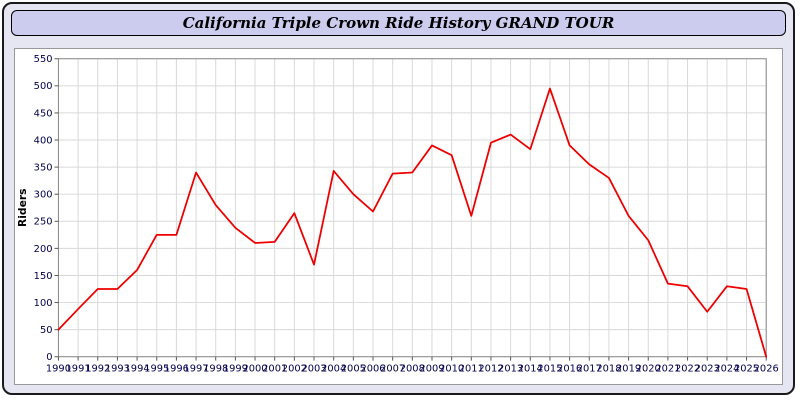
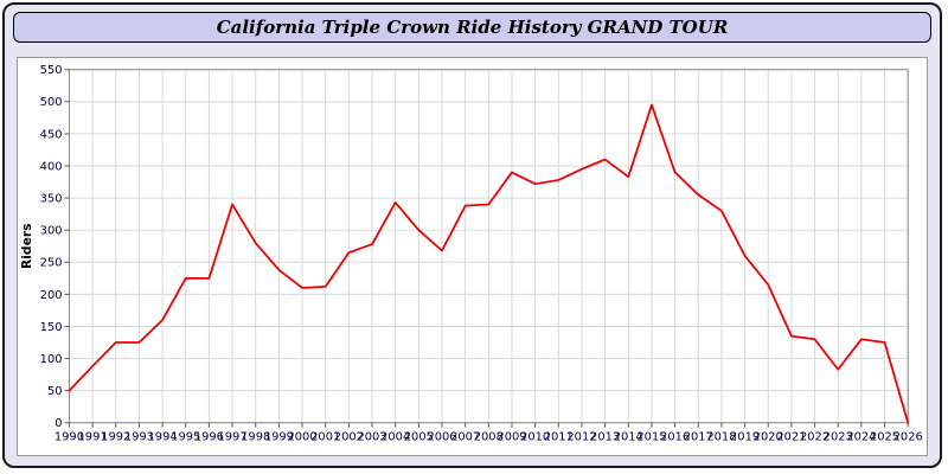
2003: 170 -> 280
2011: 260 -> 380
